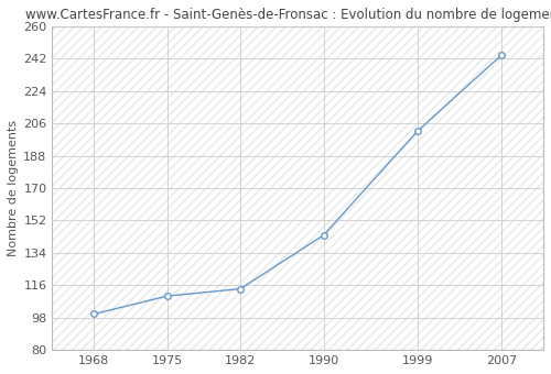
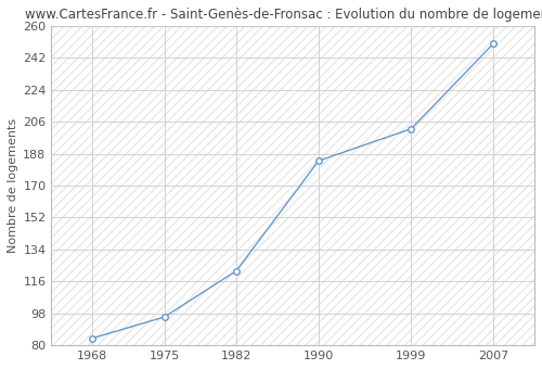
1968: 100 -> 84
1975: 110 -> 96
1982: 114 -> 122
1990: 144 -> 184
2007: 244 -> 250
